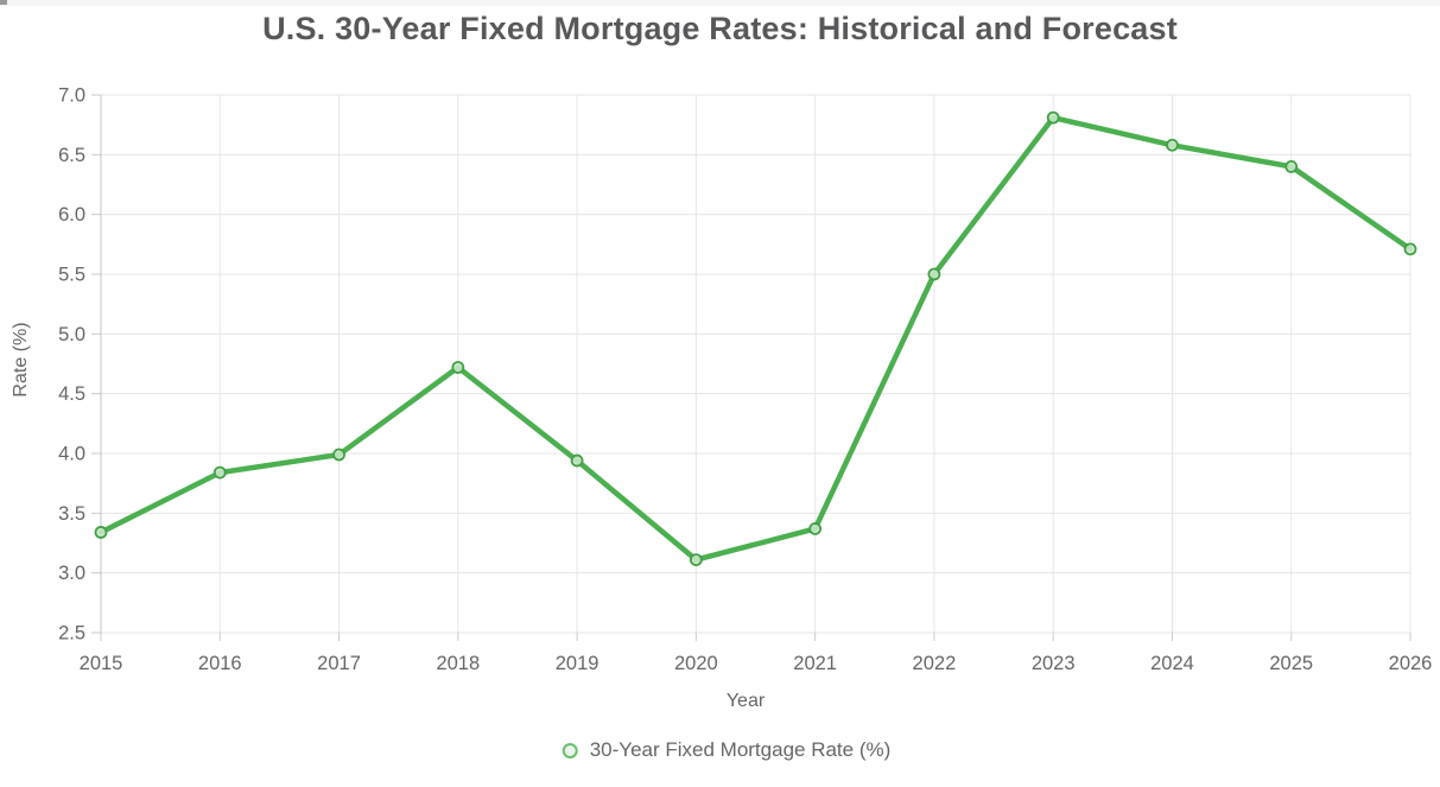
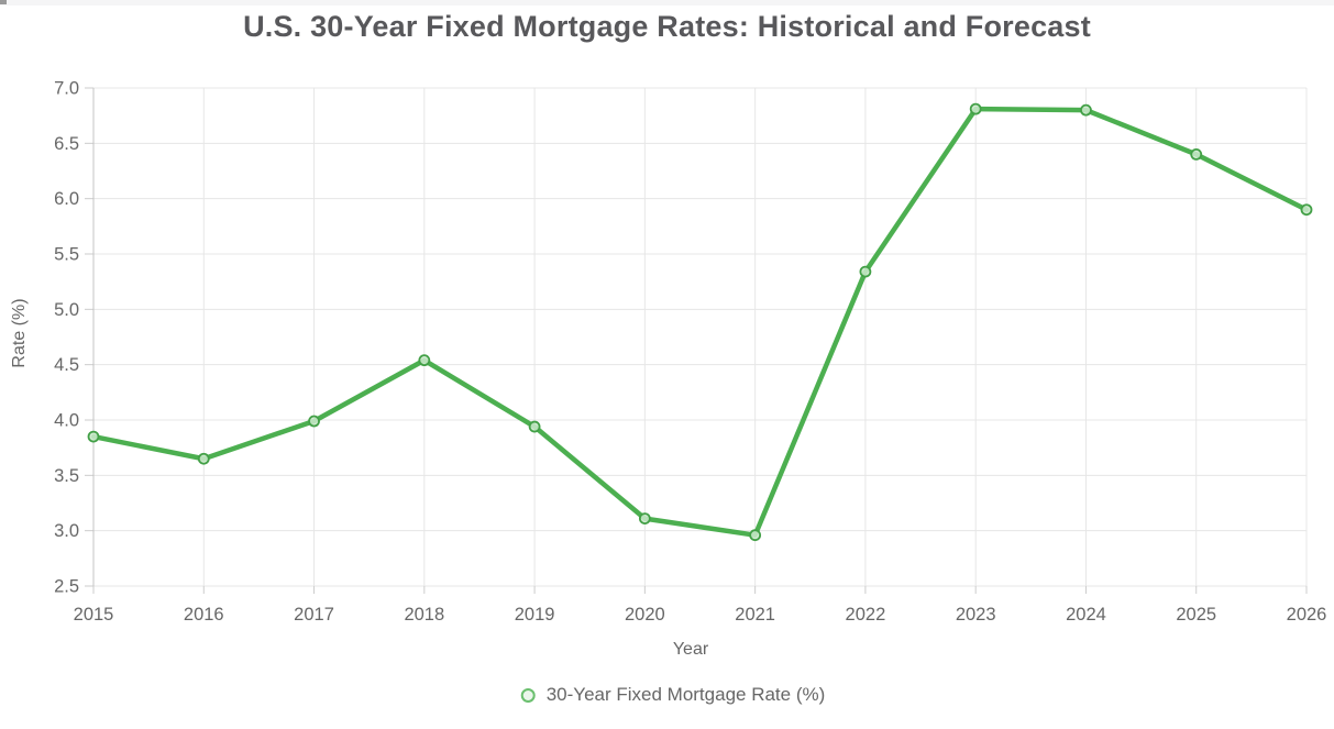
2015: 3.34 -> 3.85
2016: 3.84 -> 3.65
2018: 4.72 -> 4.54
2021: 3.37 -> 2.96
2022: 5.50 -> 5.34
2024: 6.58 -> 6.80
2026: 5.71 -> 5.90
